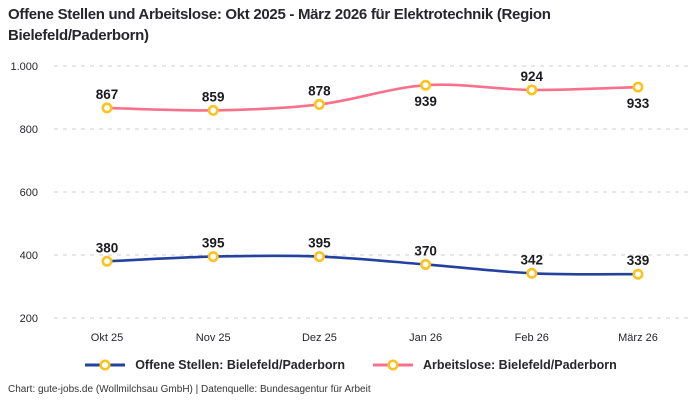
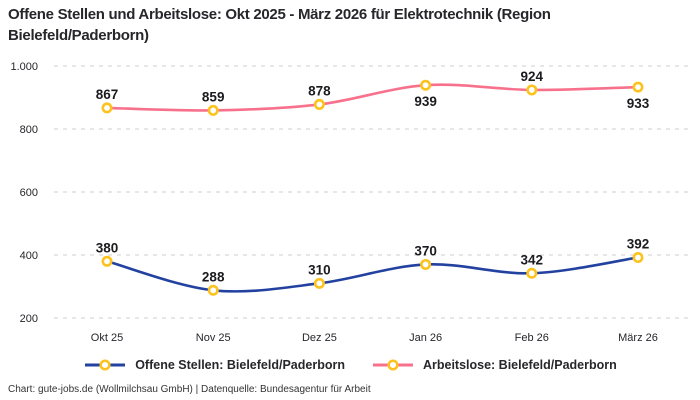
Offene Stellen: Bielefeld/Paderborn/Nov 25: 395 -> 288
Offene Stellen: Bielefeld/Paderborn/Dez 25: 395 -> 310
Offene Stellen: Bielefeld/Paderborn/März 26: 339 -> 392
